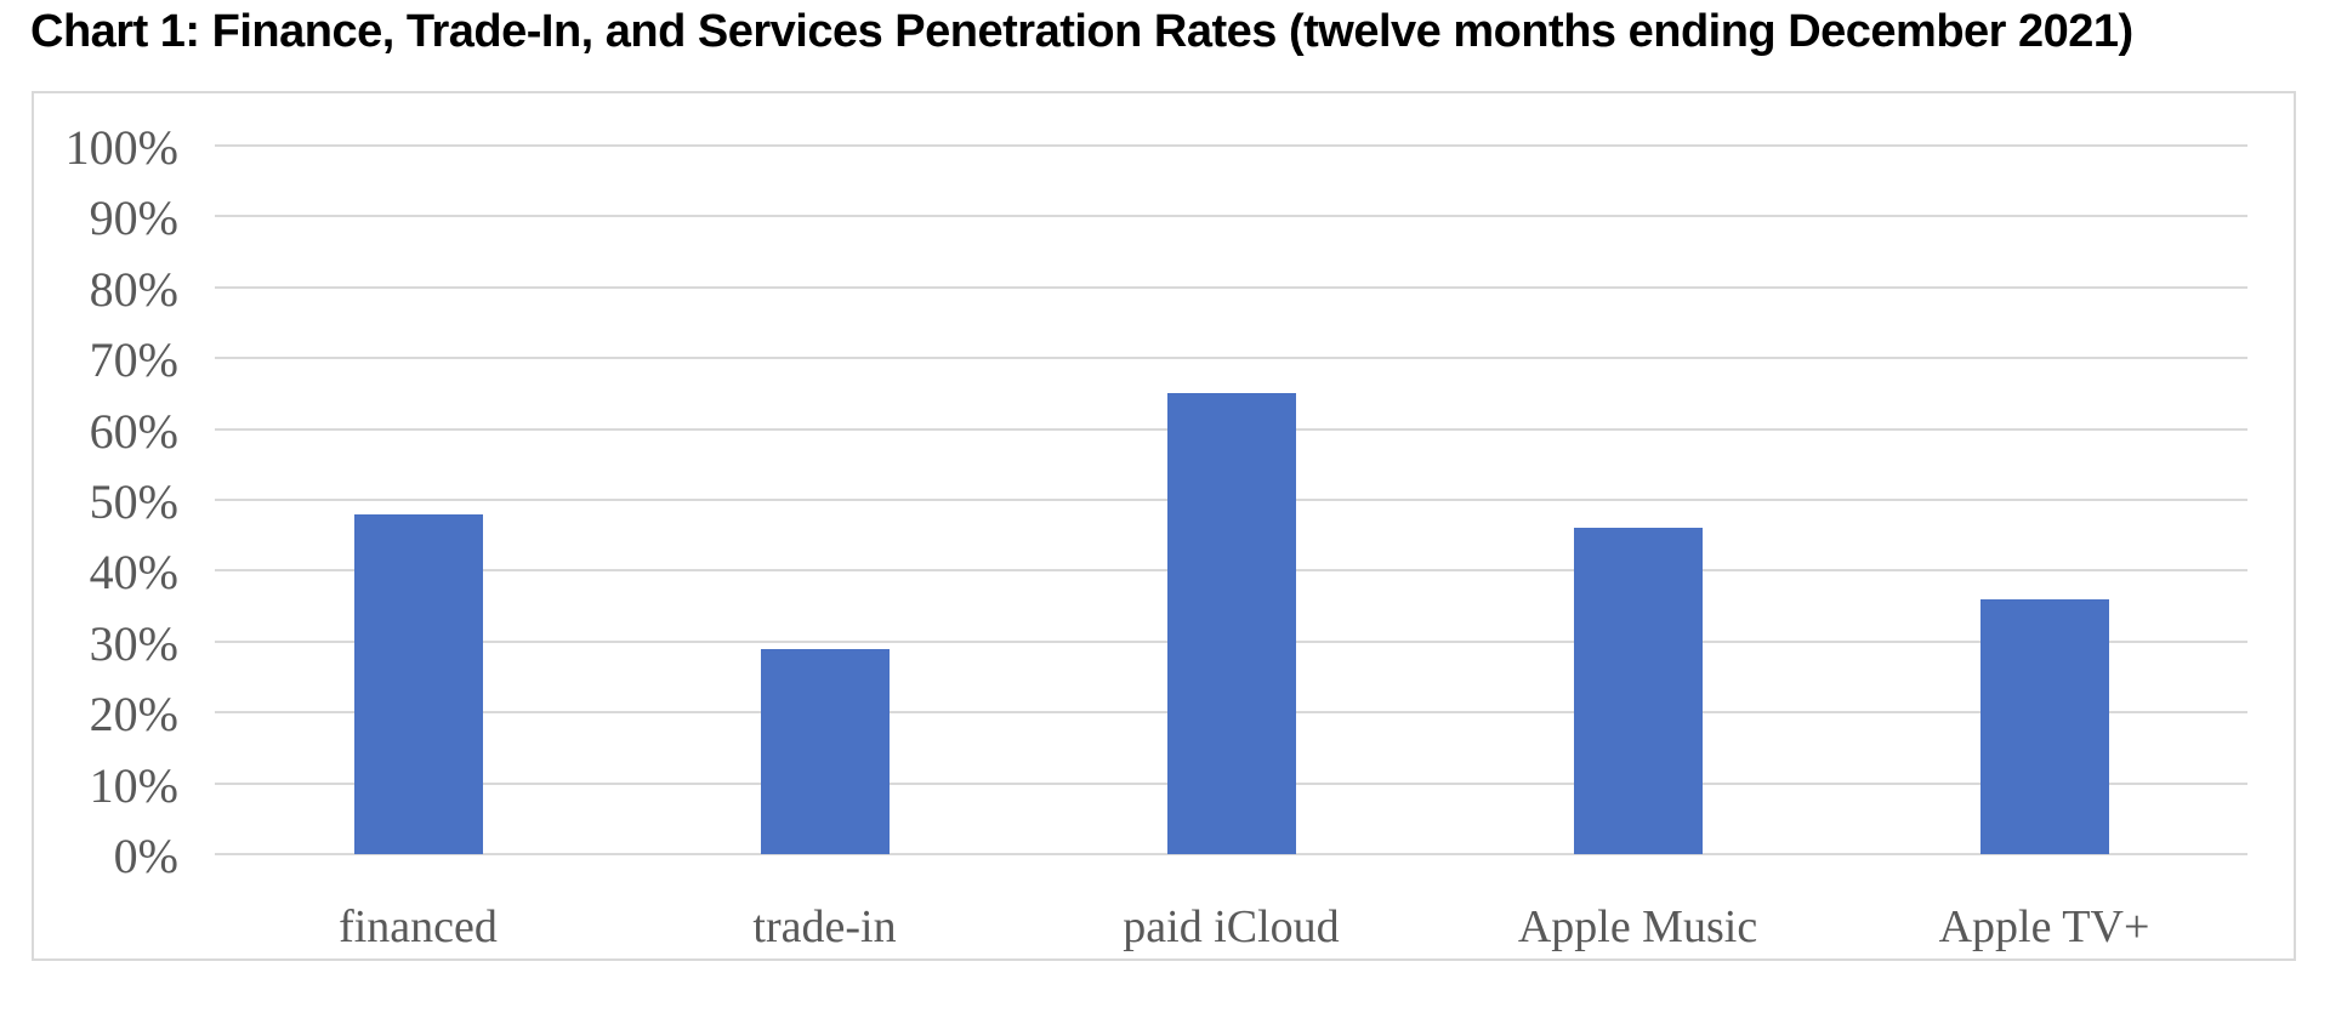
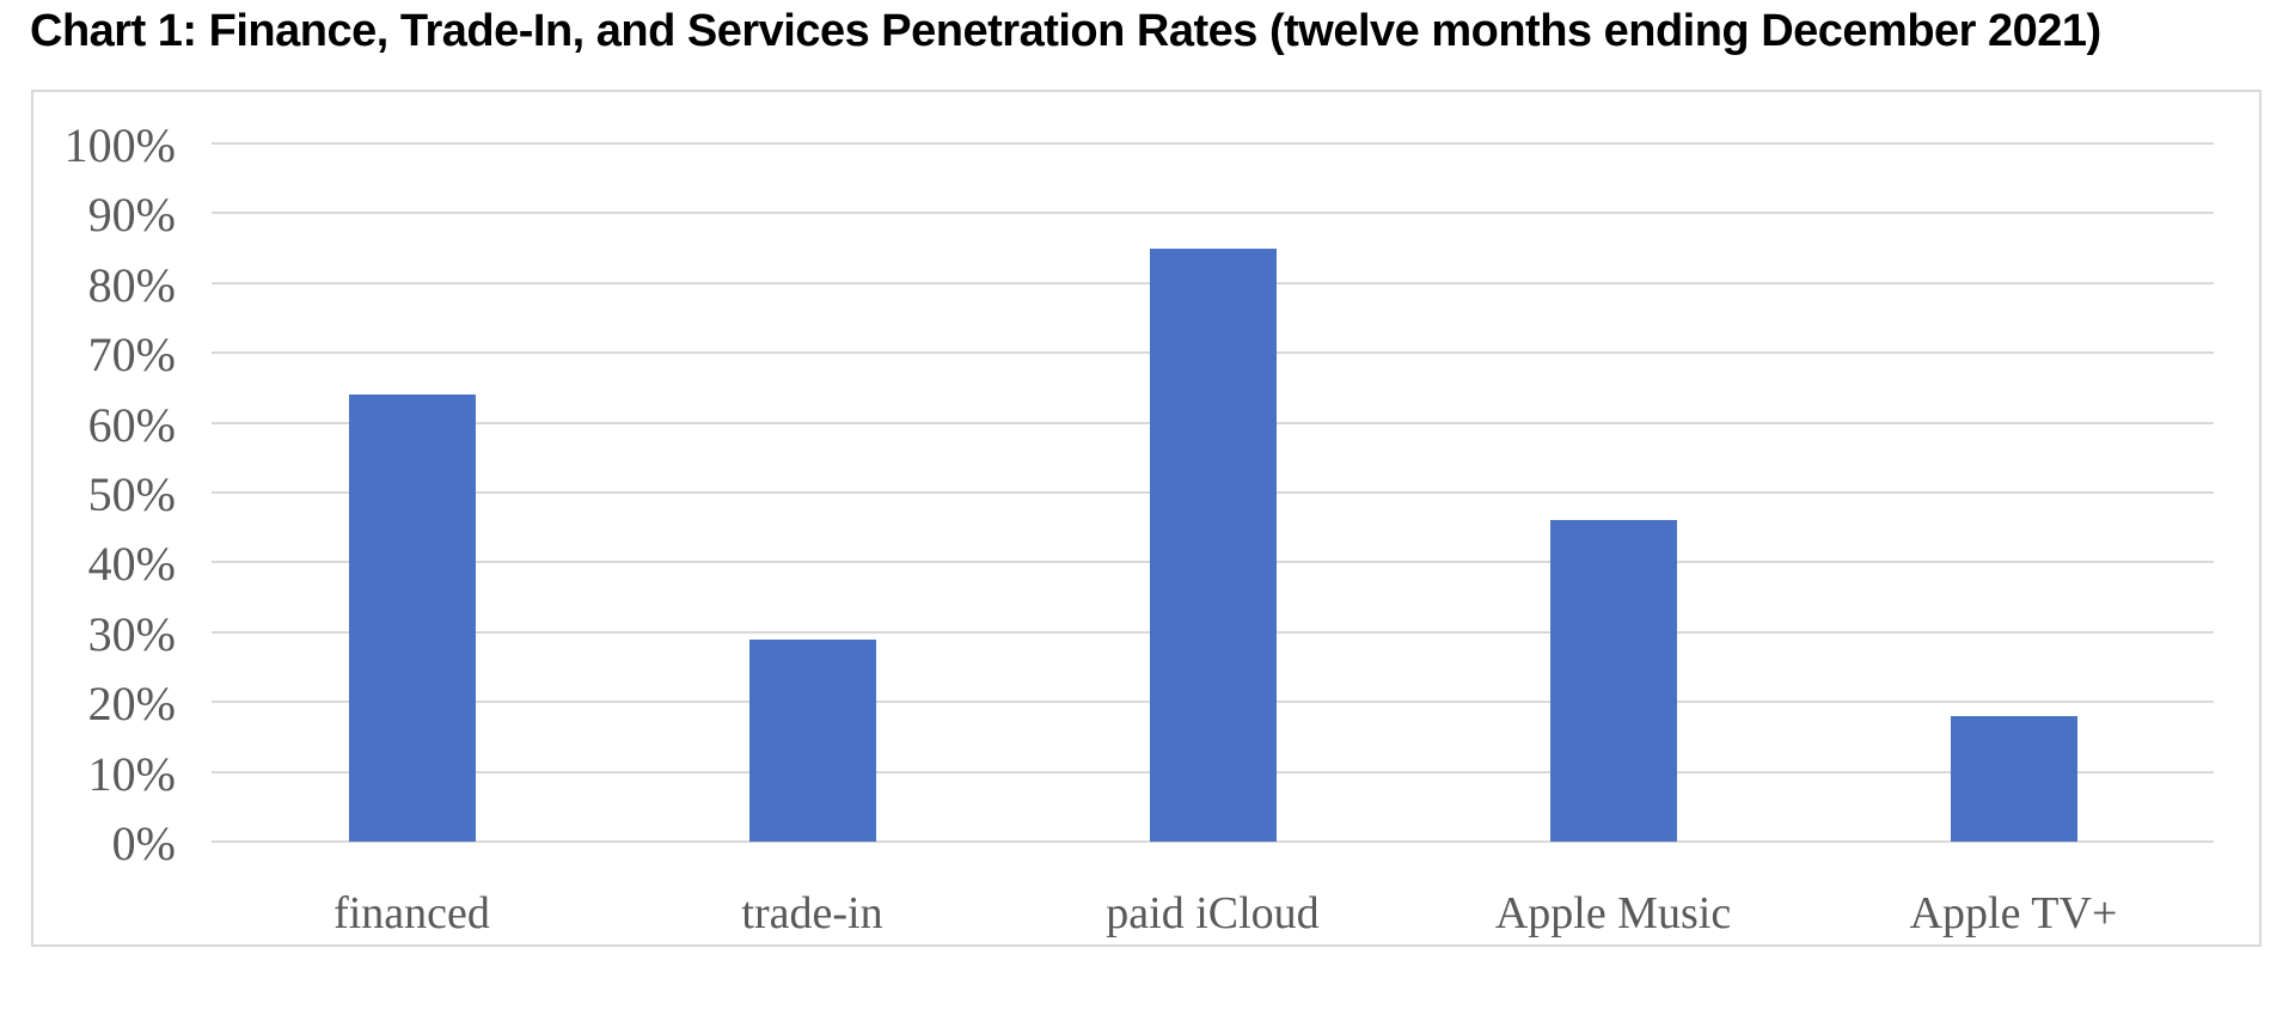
financed: 48% -> 64%
paid iCloud: 65% -> 85%
Apple TV+: 36% -> 18%
